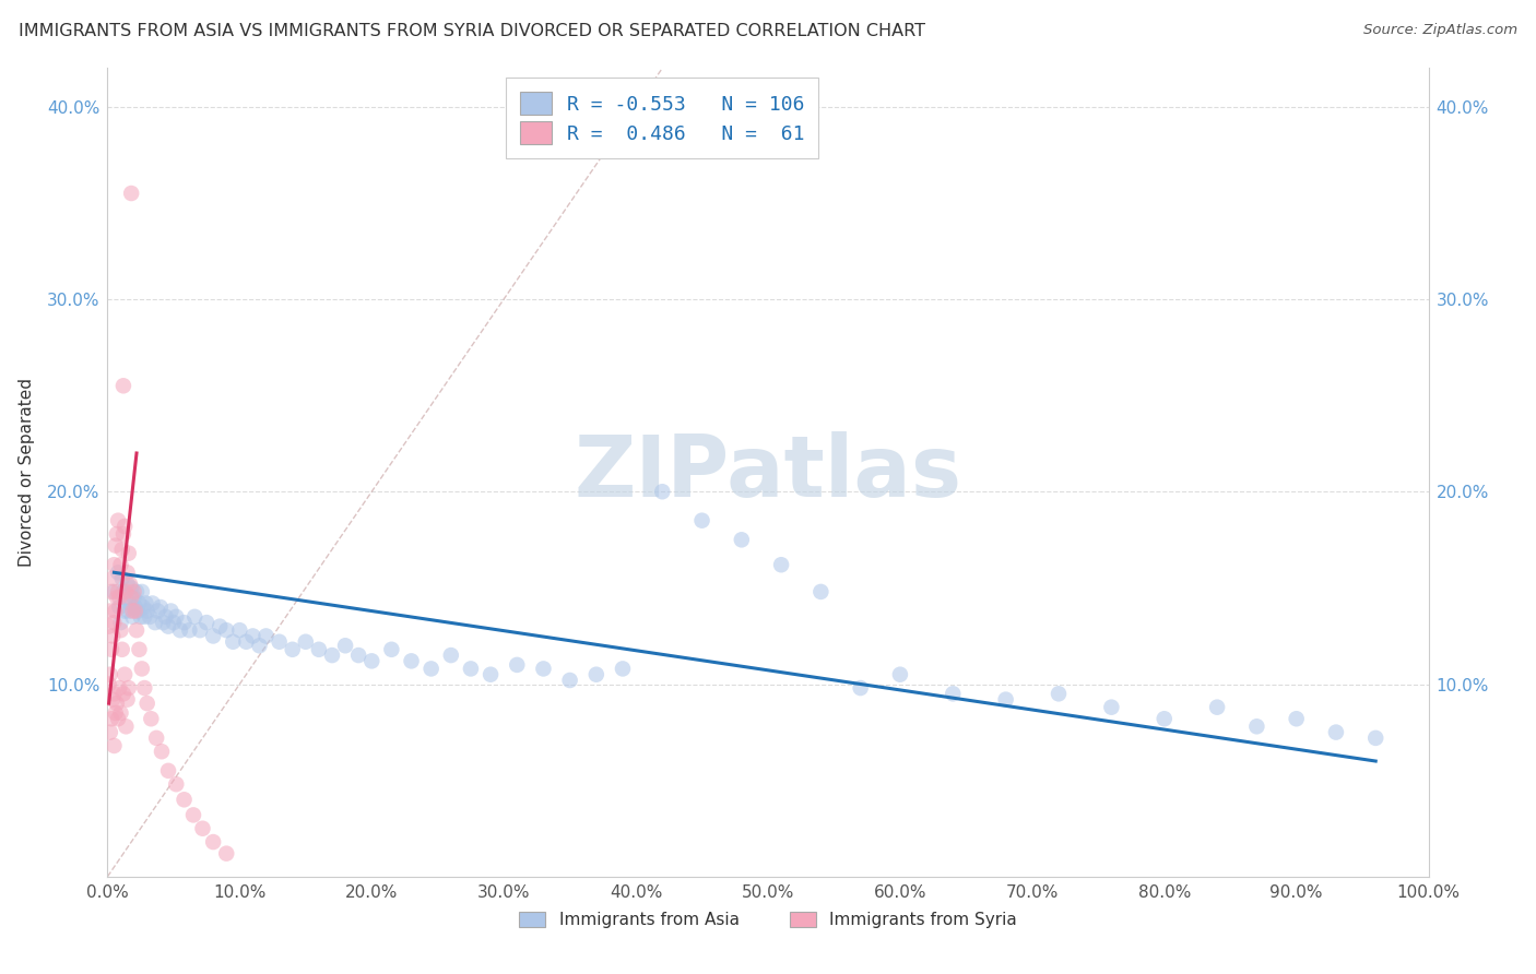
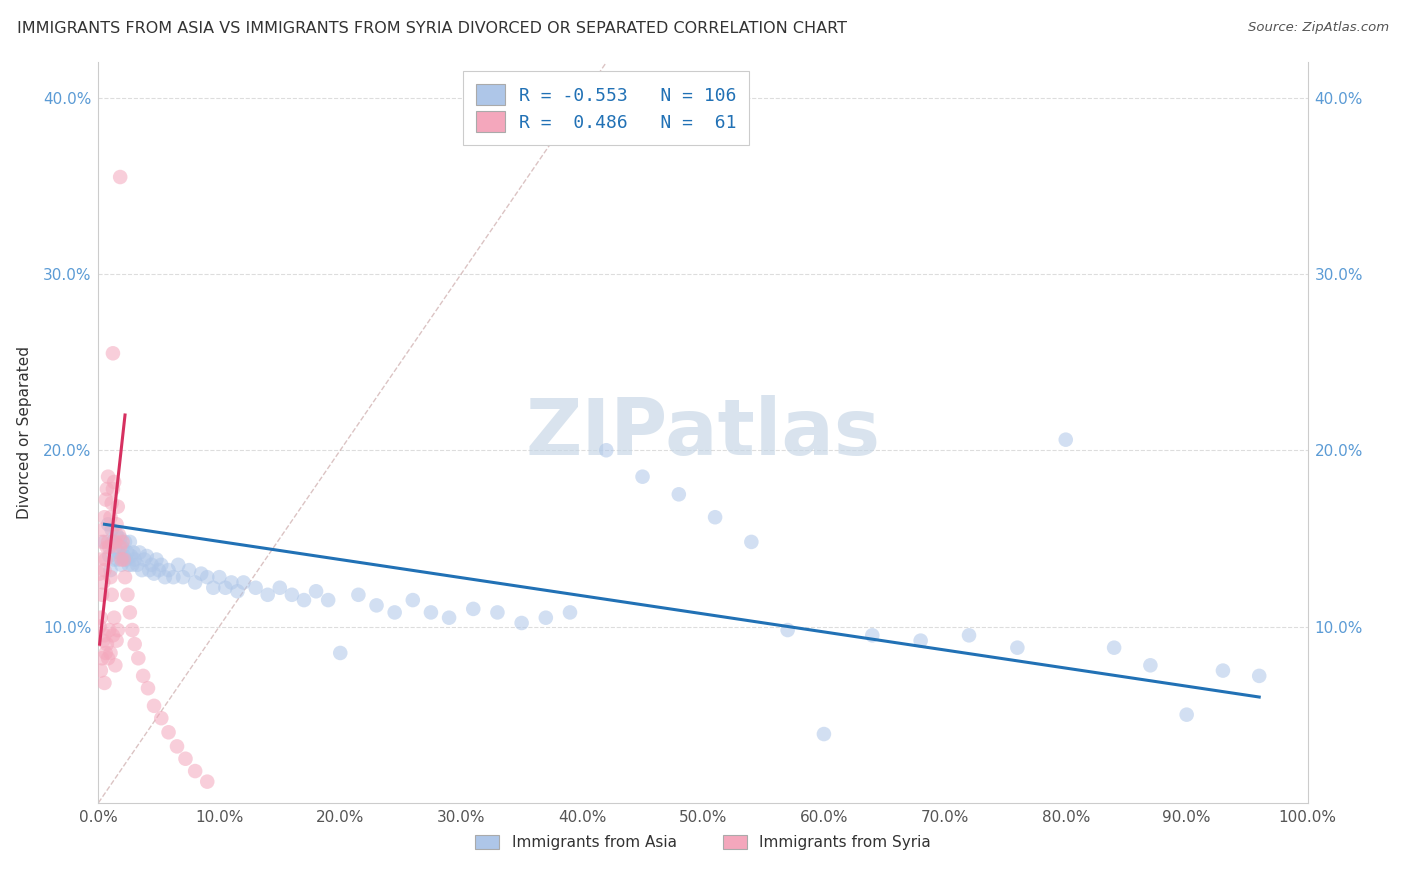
Immigrants from Asia/20.0%: 11.2% -> 8.5%
Immigrants from Asia/60.0%: 10.5% -> 3.9%
Immigrants from Asia/80.0%: 8.2% -> 20.6%
Immigrants from Asia/90.0%: 8.2% -> 5.0%
